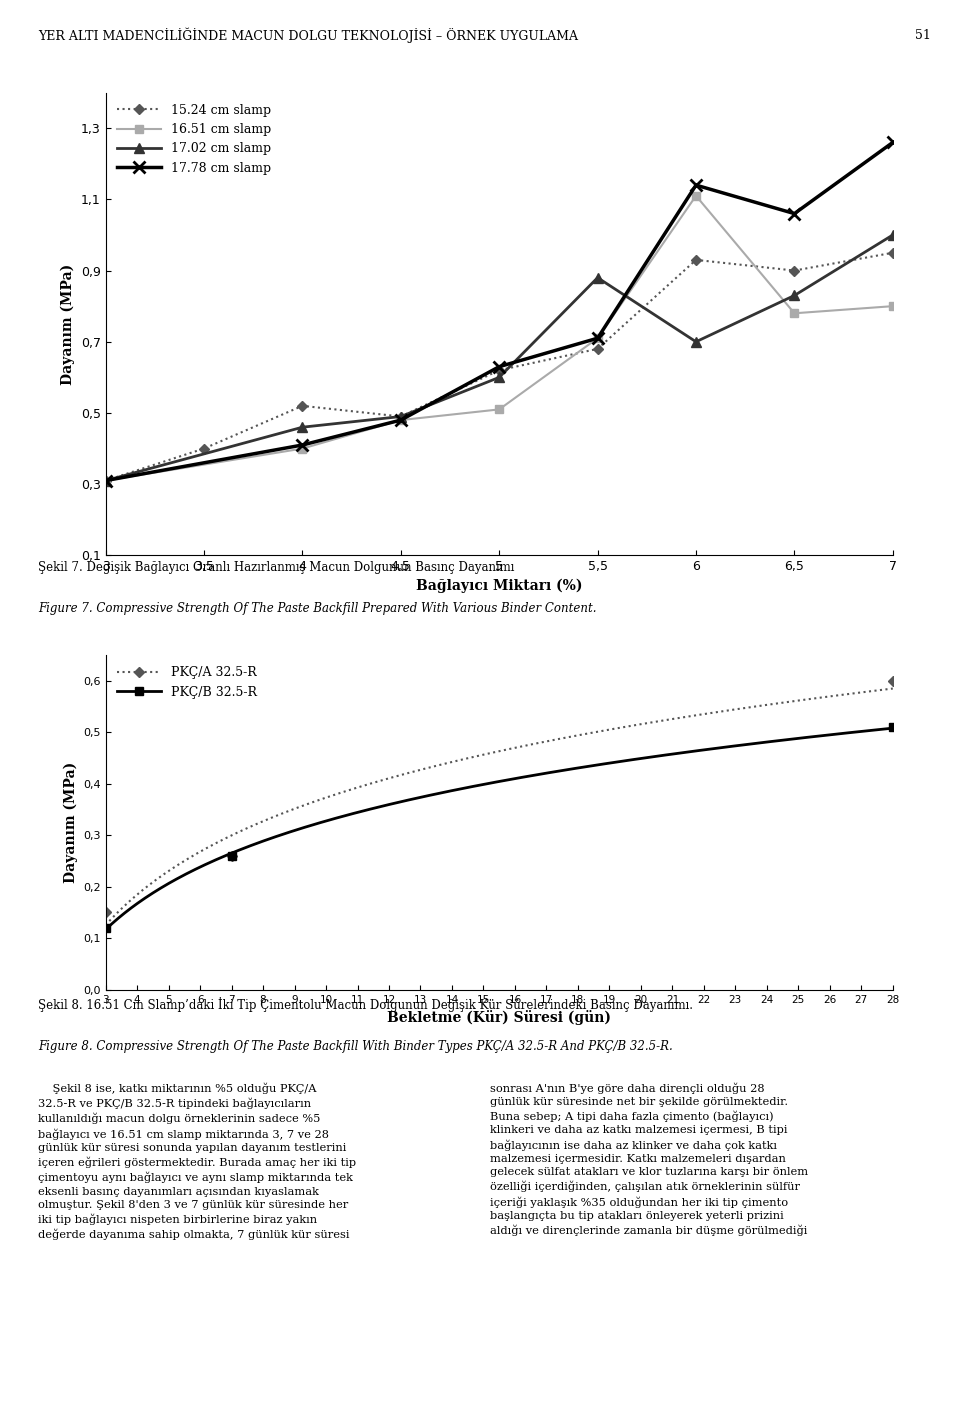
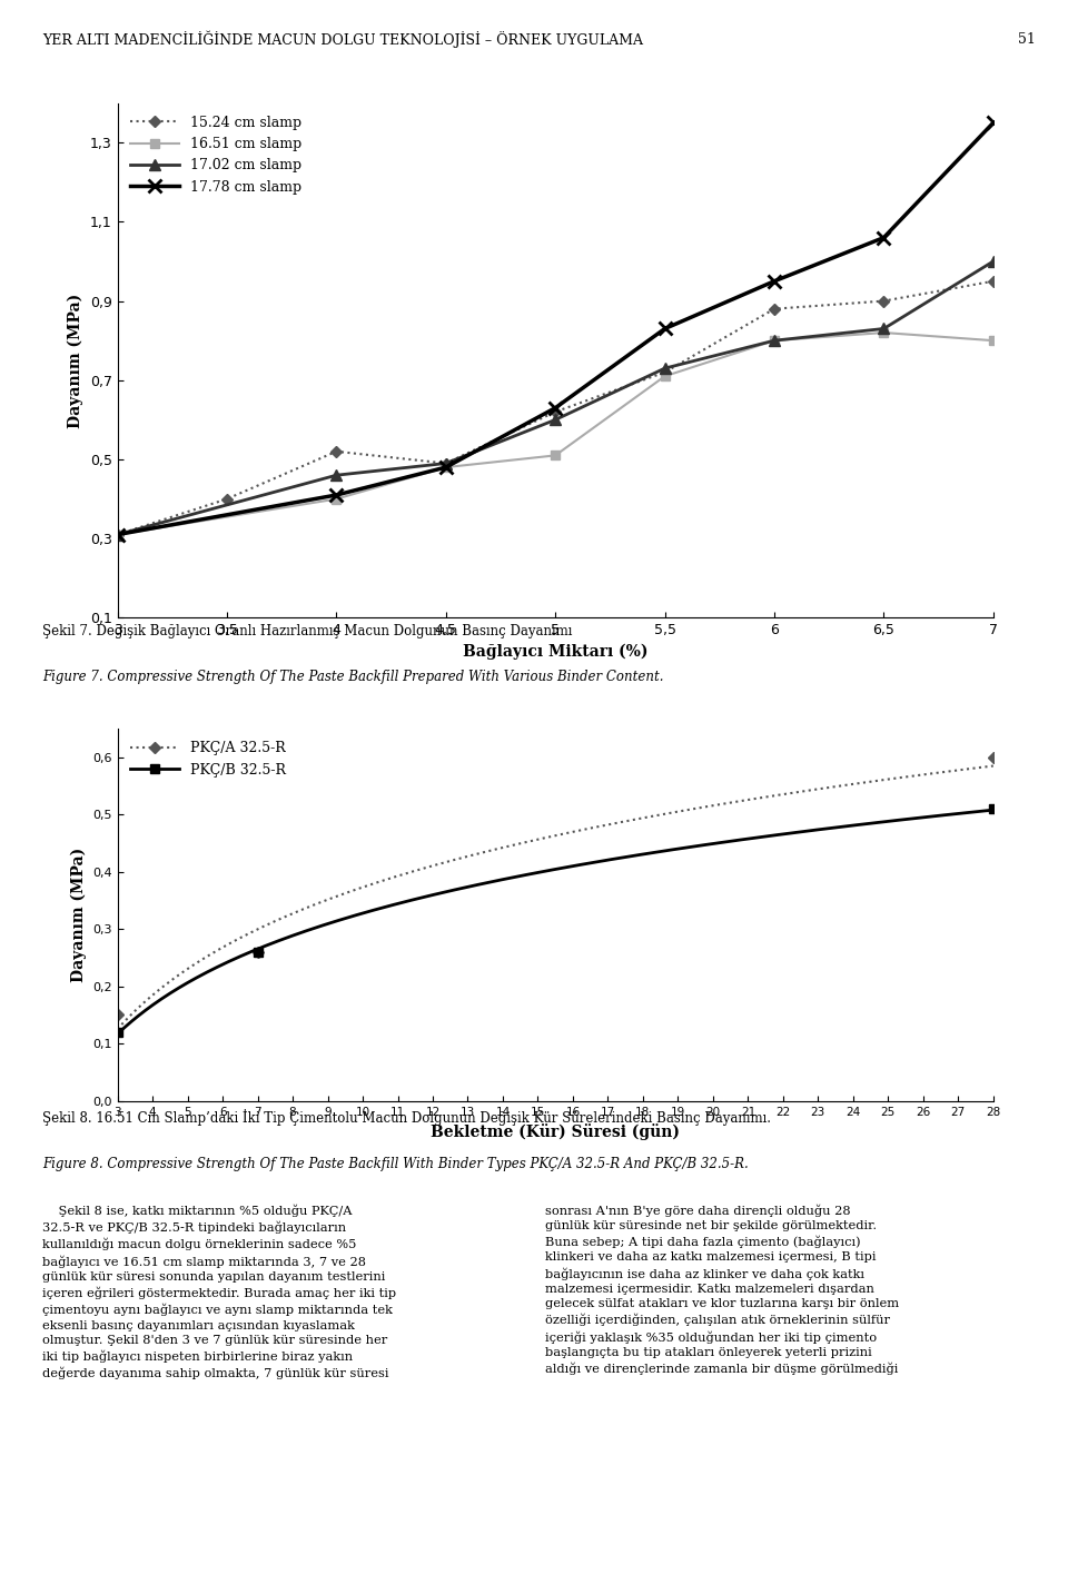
15.24 cm slamp/5,5: 0,68 -> 0,72
17.02 cm slamp/5,5: 0,88 -> 0,73
17.78 cm slamp/5,5: 0,71 -> 0,83
15.24 cm slamp/6: 0,93 -> 0,88
16.51 cm slamp/6: 1,11 -> 0,80
17.02 cm slamp/6: 0,70 -> 0,80
17.78 cm slamp/6: 1,14 -> 0,95
16.51 cm slamp/6,5: 0,78 -> 0,82
17.78 cm slamp/7: 1,26 -> 1,35
